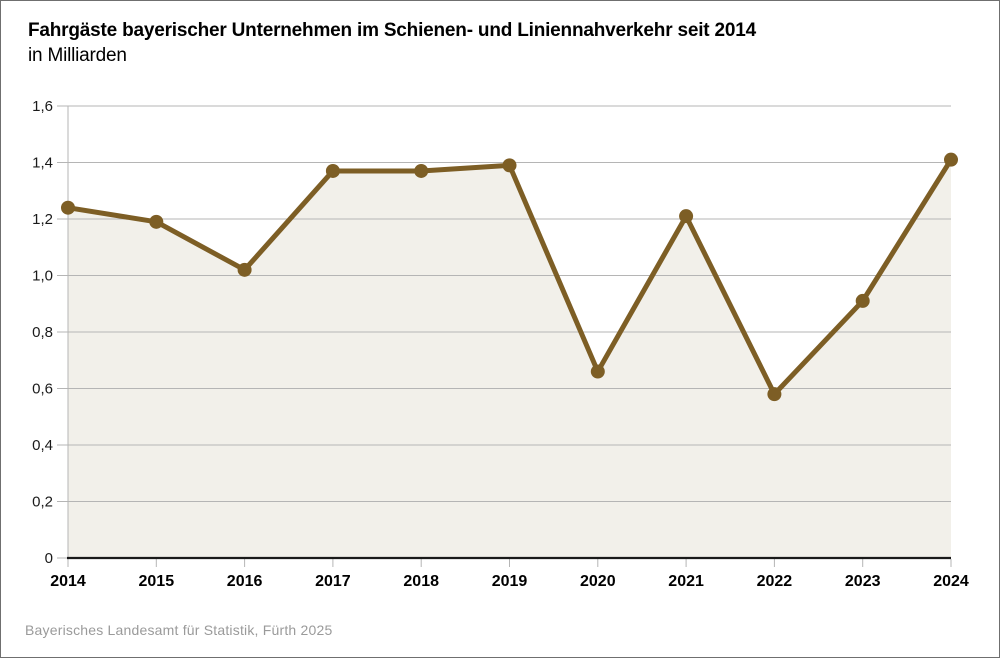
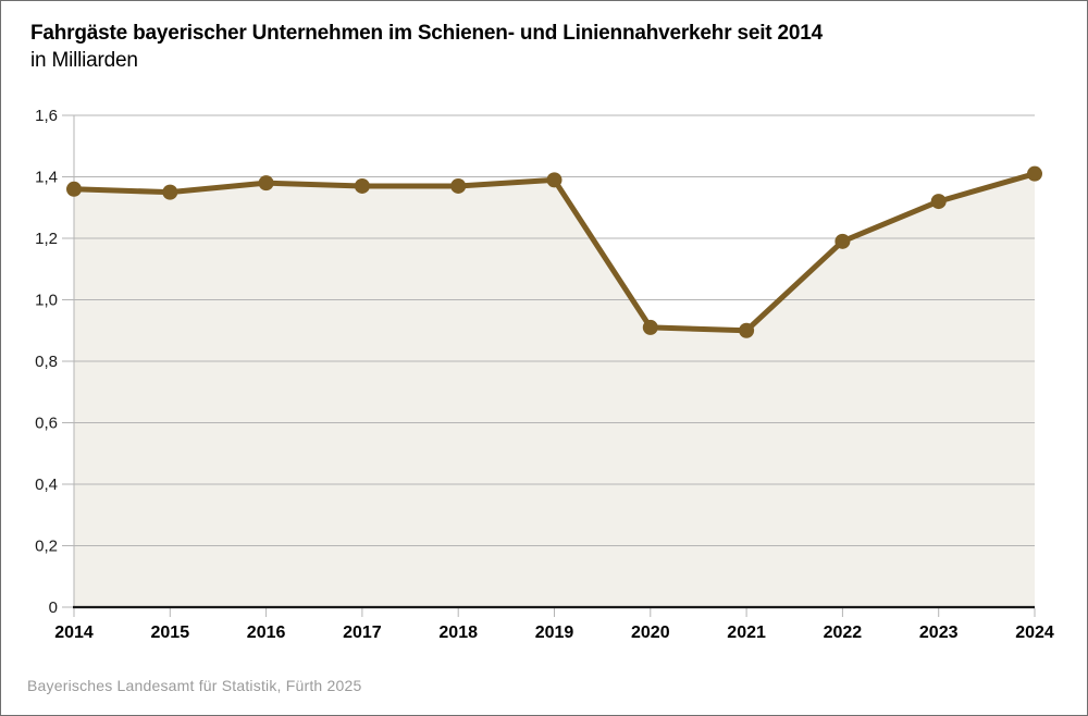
2014: 1,24 -> 1,36
2015: 1,19 -> 1,35
2016: 1,02 -> 1,38
2020: 0,66 -> 0,91
2021: 1,21 -> 0,90
2022: 0,58 -> 1,19
2023: 0,91 -> 1,32
